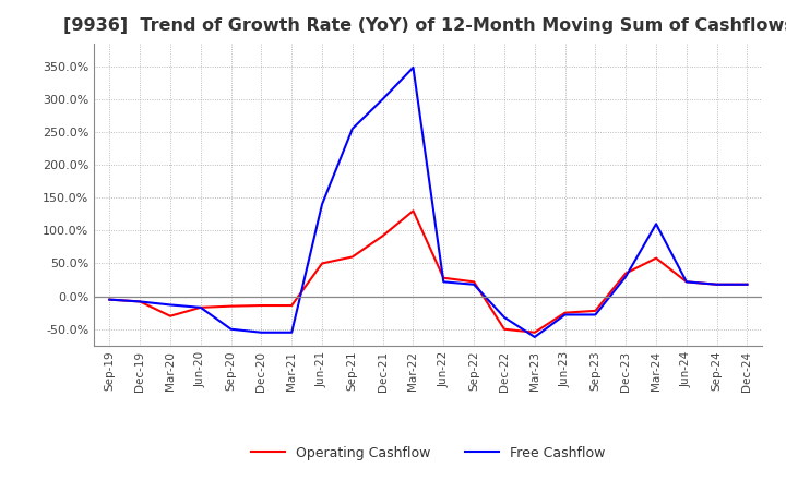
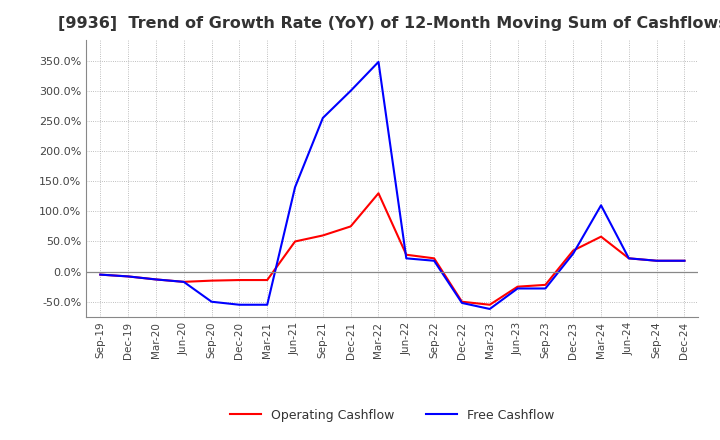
Operating Cashflow/Mar-20: -30% -> -13%
Operating Cashflow/Dec-21: 92% -> 75%
Free Cashflow/Dec-22: -32% -> -52%
